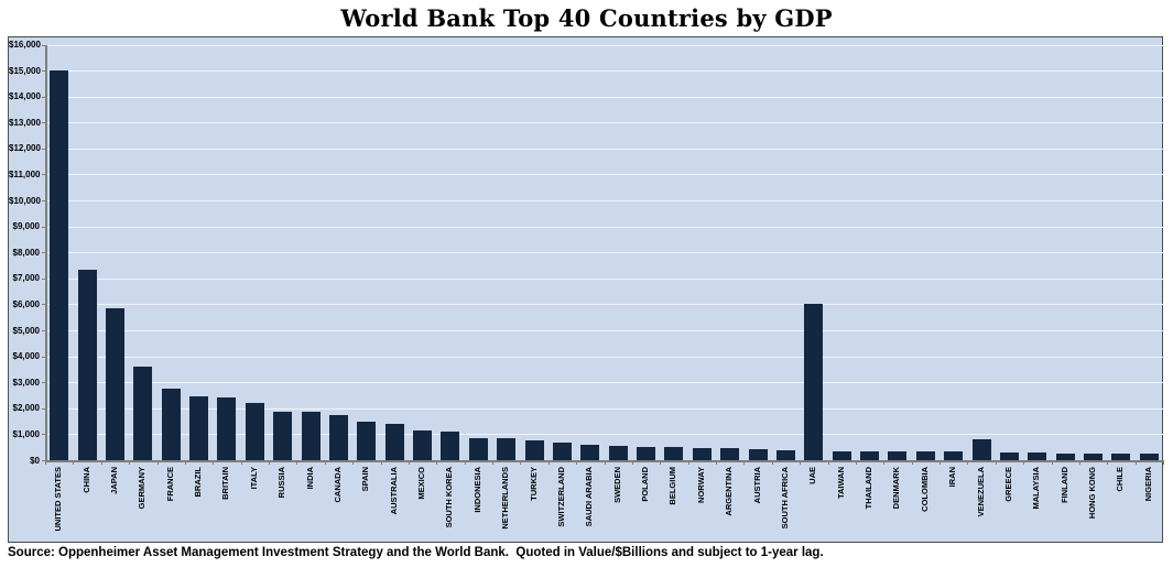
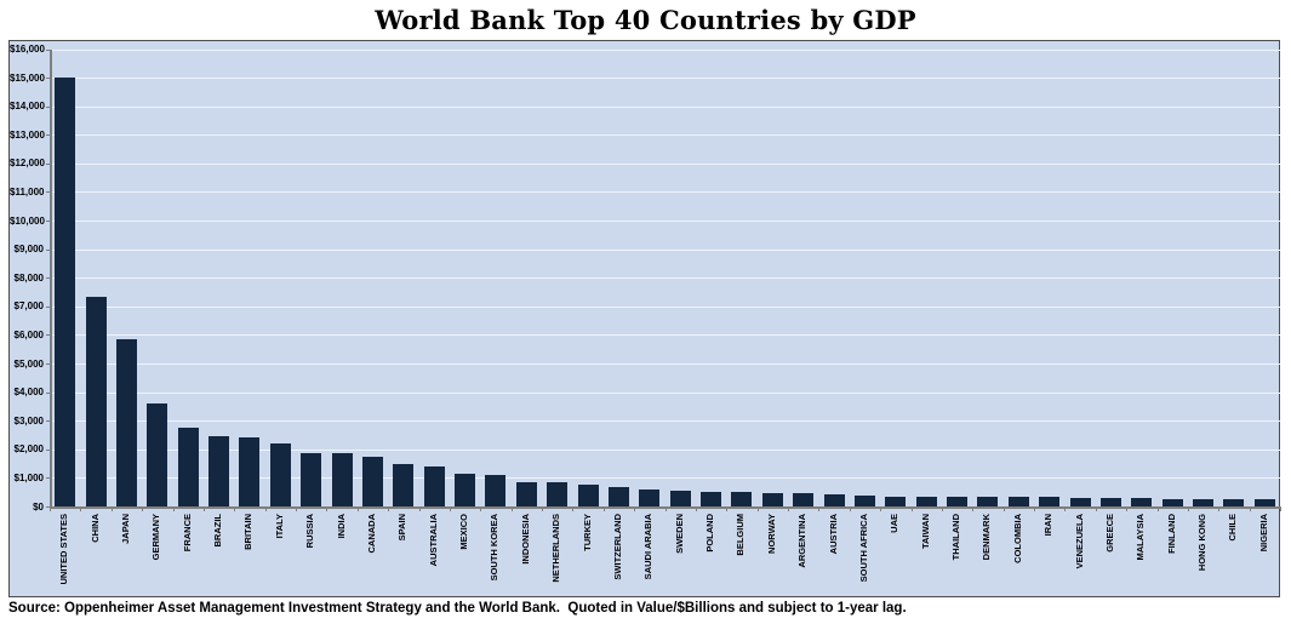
UAE: $6000 -> $400
VENEZUELA: $800 -> $300
